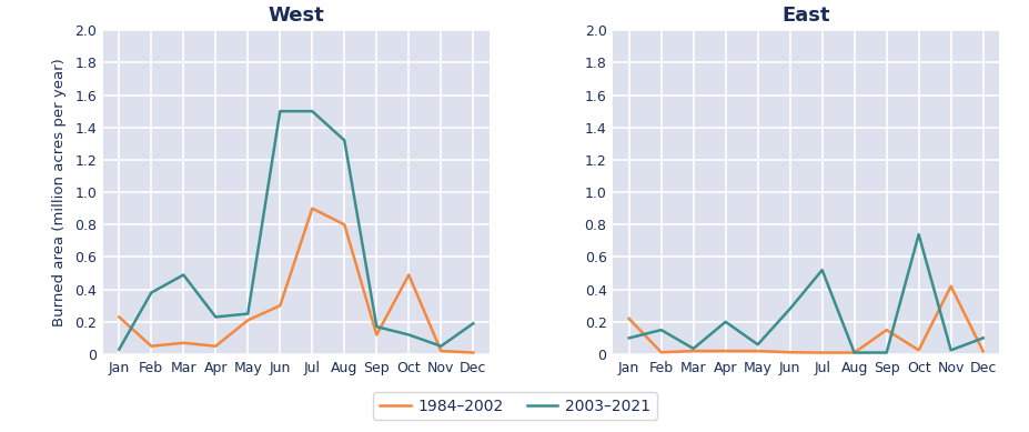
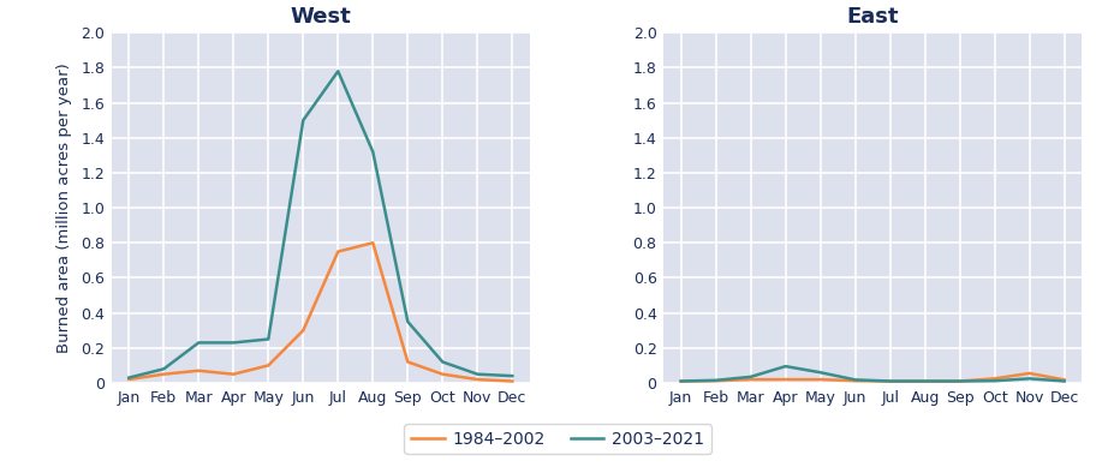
West/1984–2002/Jan: 0.23 -> 0.02
West/2003–2021/Feb: 0.38 -> 0.08
West/2003–2021/Mar: 0.49 -> 0.23
West/1984–2002/May: 0.21 -> 0.10
West/1984–2002/Jul: 0.90 -> 0.75
West/2003–2021/Jul: 1.50 -> 1.78
West/2003–2021/Sep: 0.17 -> 0.35
West/1984–2002/Oct: 0.49 -> 0.05
West/2003–2021/Dec: 0.19 -> 0.04
East/1984–2002/Jan: 0.22 -> 0.01
East/2003–2021/Jan: 0.10 -> 0.01
East/2003–2021/Feb: 0.15 -> 0.01
East/2003–2021/Apr: 0.20 -> 0.10
East/2003–2021/Jun: 0.28 -> 0.02
East/2003–2021/Jul: 0.52 -> 0.01
East/1984–2002/Sep: 0.15 -> 0.01
East/2003–2021/Oct: 0.74 -> 0.01
East/1984–2002/Nov: 0.42 -> 0.06
East/2003–2021/Dec: 0.10 -> 0.01
